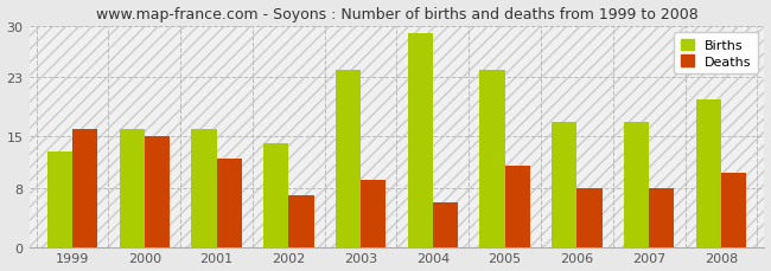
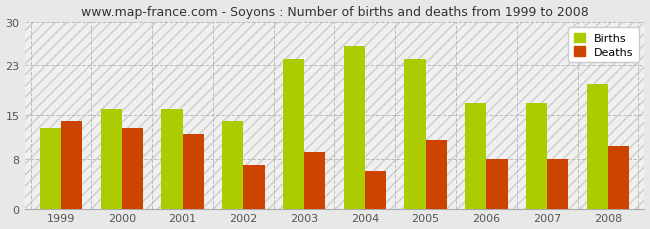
Deaths/1999: 16 -> 14
Deaths/2000: 15 -> 13
Births/2004: 29 -> 26
